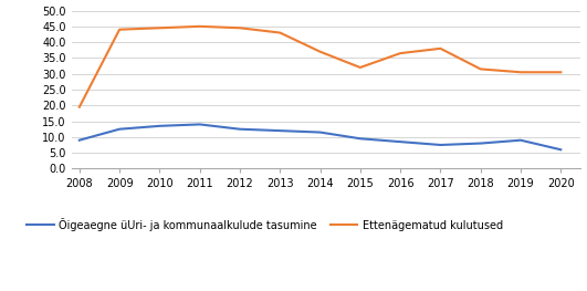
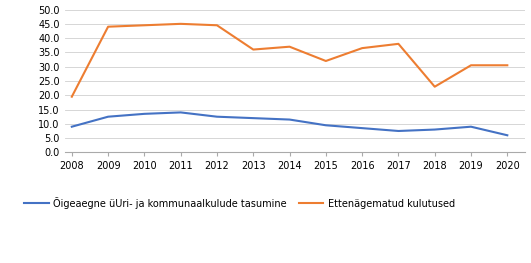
Ettenägematud kulutused/2013: 43.0 -> 36.0
Ettenägematud kulutused/2018: 31.5 -> 23.0
